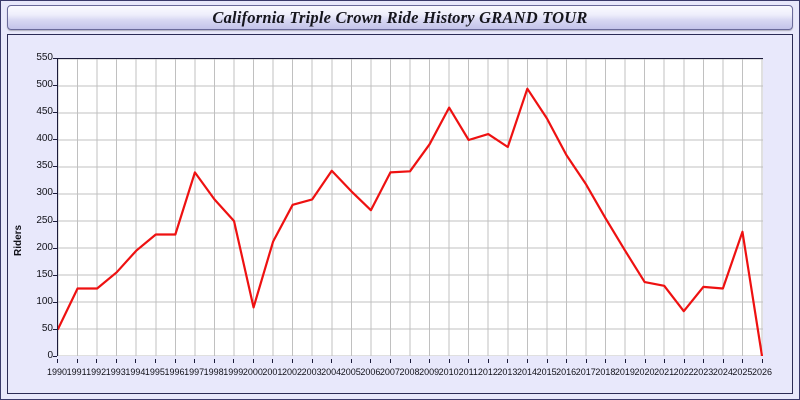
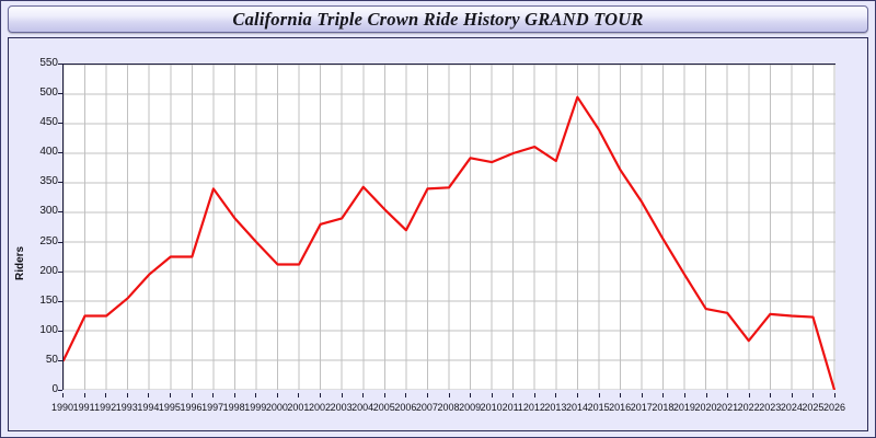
2000: 90 -> 210
2010: 460 -> 380
2025: 230 -> 120
